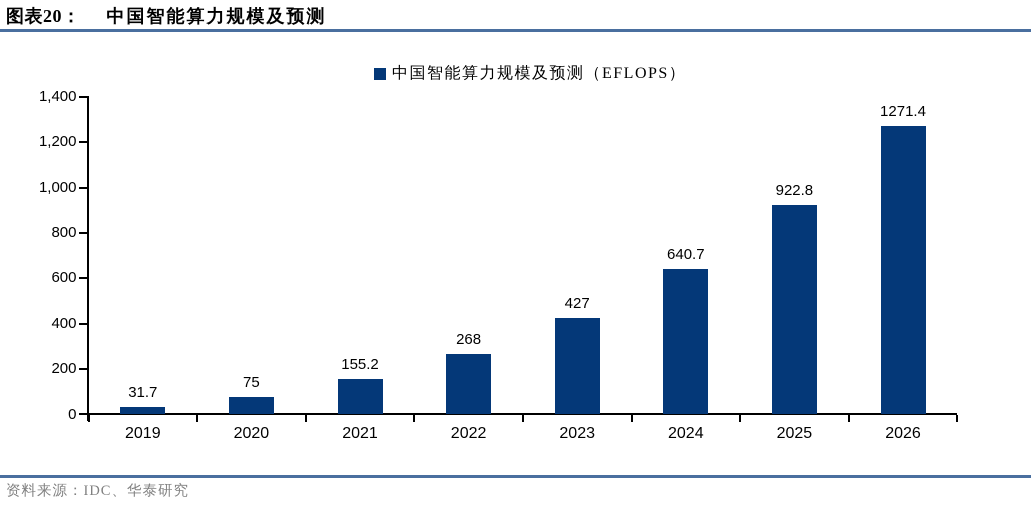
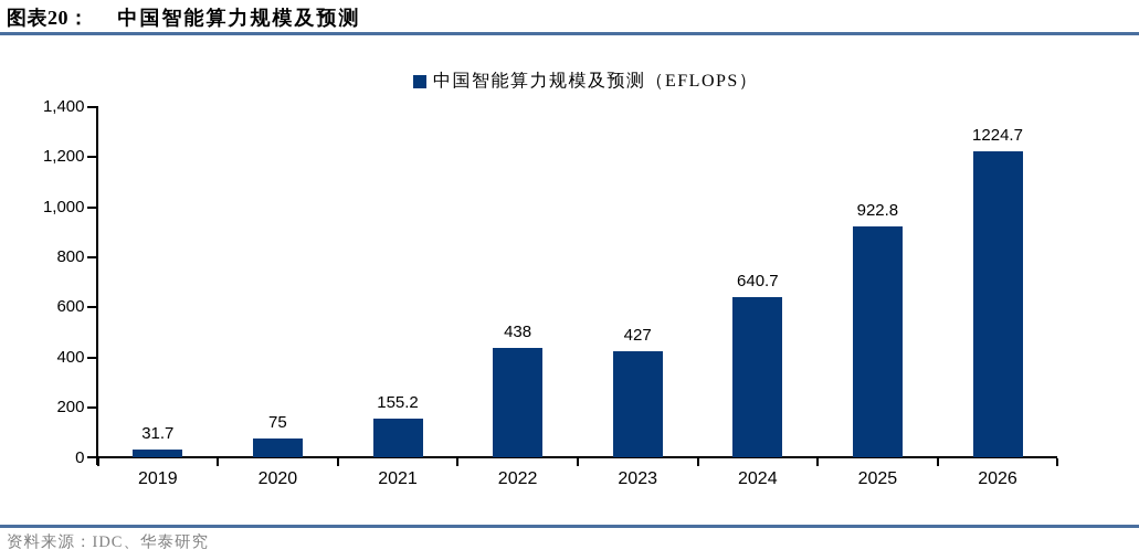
2022: 268 -> 438
2026: 1271.4 -> 1224.7
